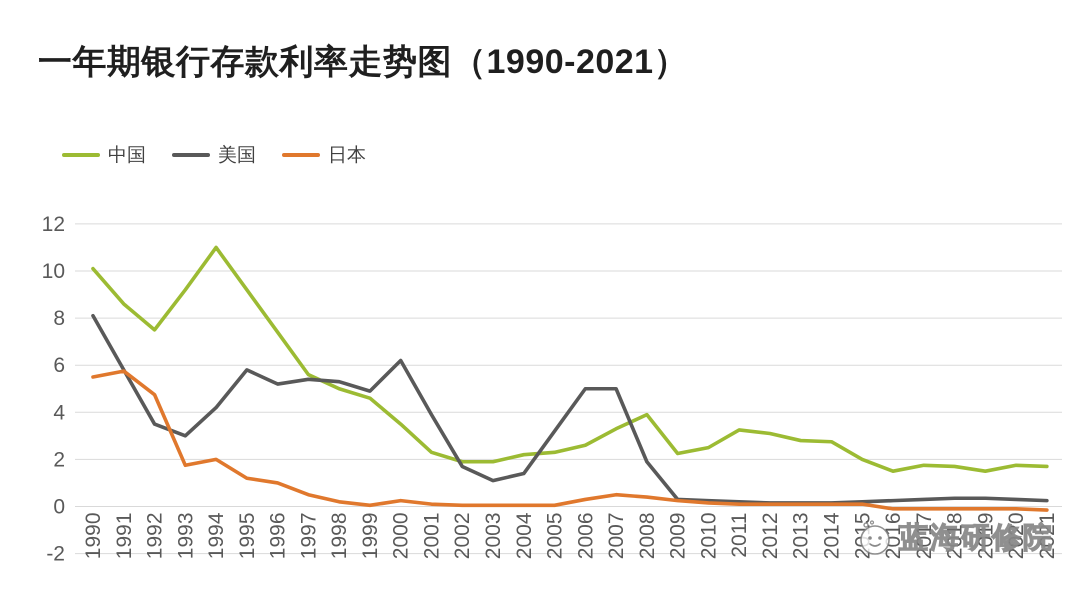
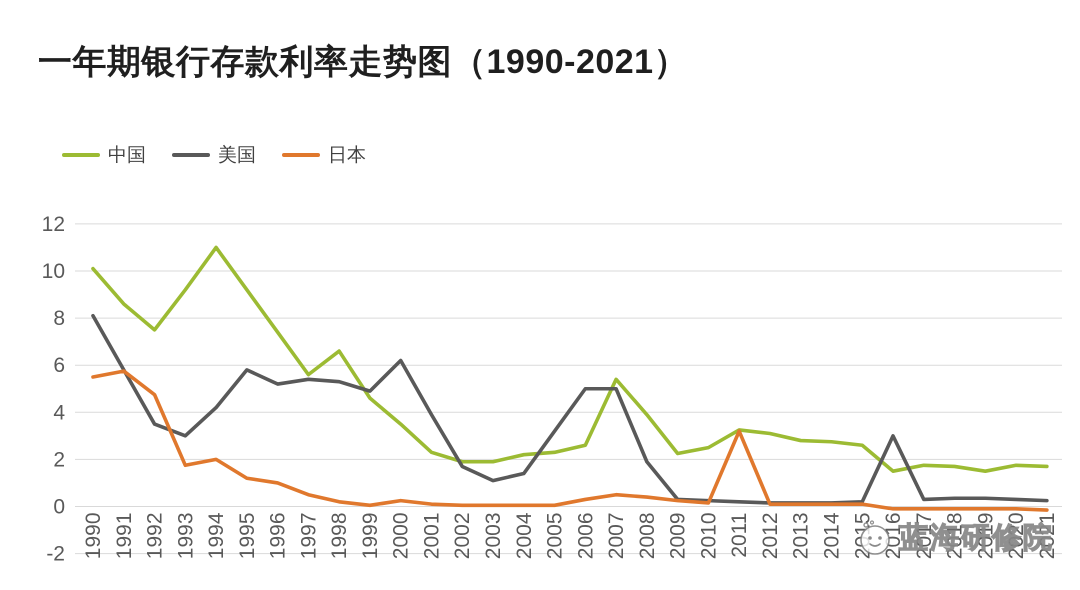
中国/1998: 5.0 -> 6.6
中国/2007: 3.3 -> 5.4
日本/2011: 0.1 -> 3.2
中国/2015: 2.0 -> 2.6
美国/2016: 0.2 -> 3.0
